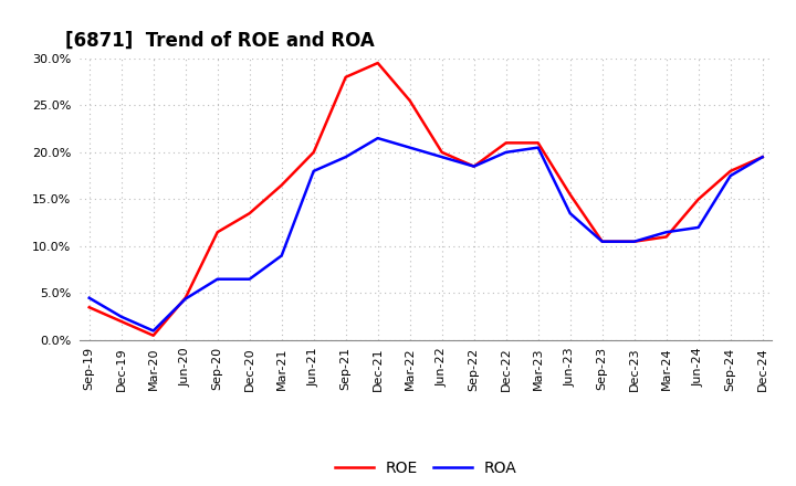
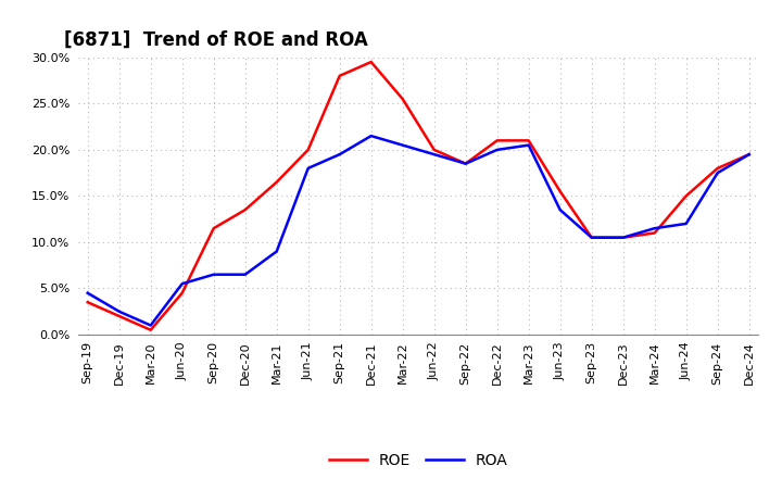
ROA/Jun-20: 4.4% -> 5.5%
